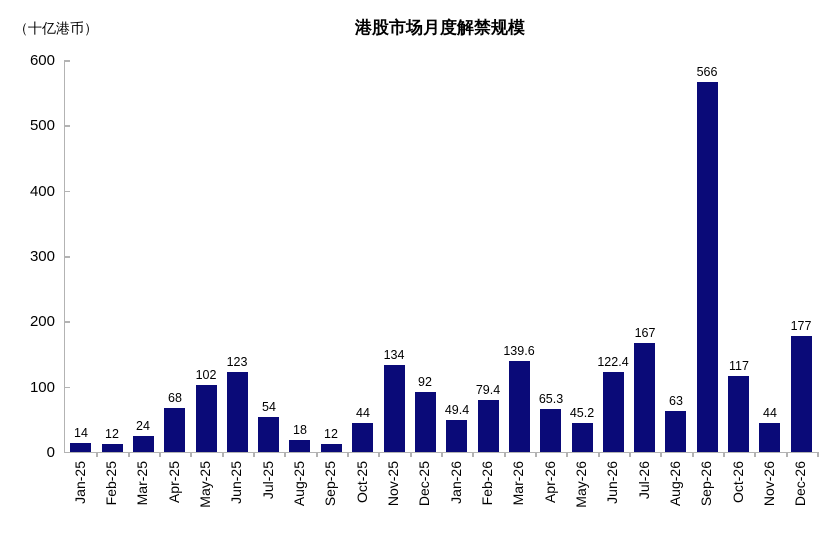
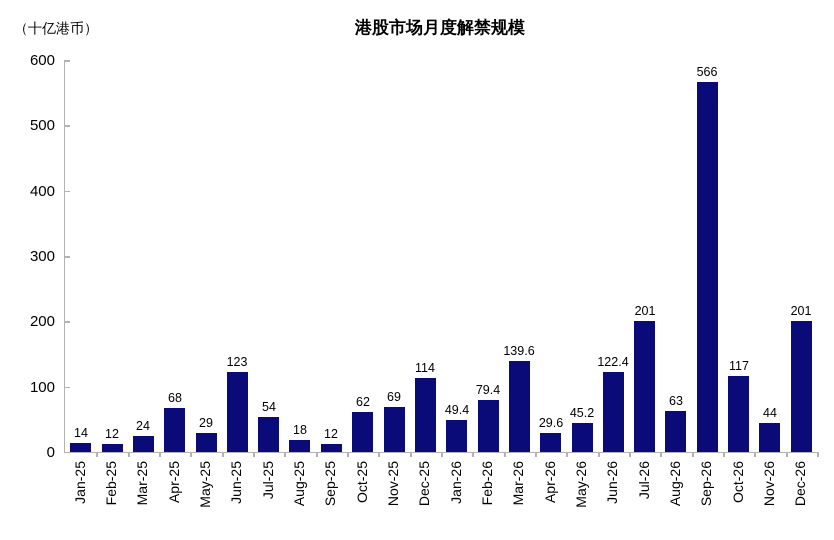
May-25: 102 -> 29
Oct-25: 44 -> 62
Nov-25: 134 -> 69
Dec-25: 92 -> 114
Apr-26: 65.3 -> 29.6
Jul-26: 167 -> 201
Dec-26: 177 -> 201
